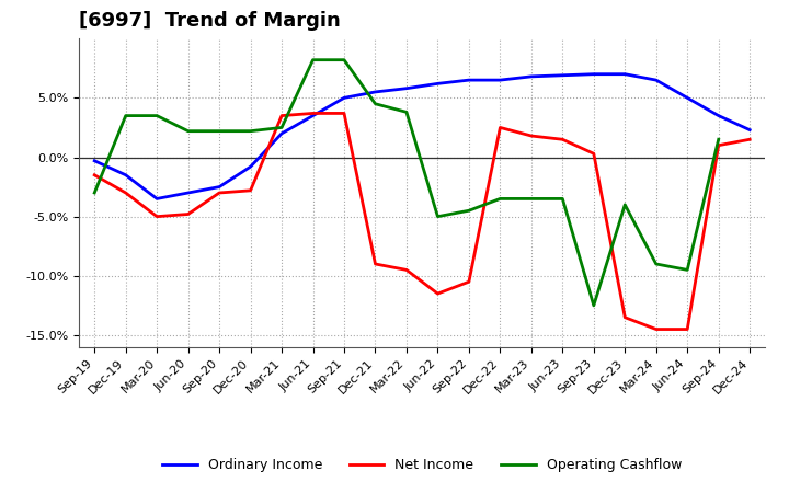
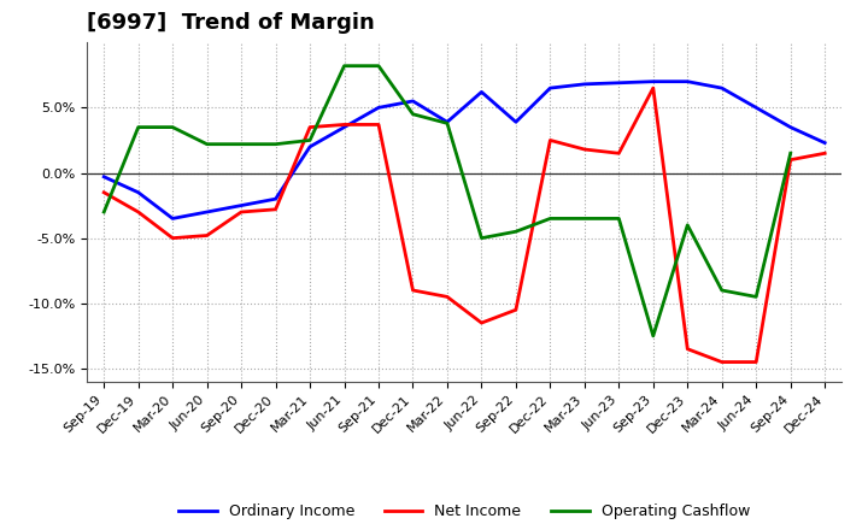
Ordinary Income/Dec-20: -0.8% -> -2.0%
Ordinary Income/Mar-22: 5.8% -> 3.9%
Ordinary Income/Sep-22: 6.5% -> 3.9%
Net Income/Sep-23: 0.3% -> 6.5%
